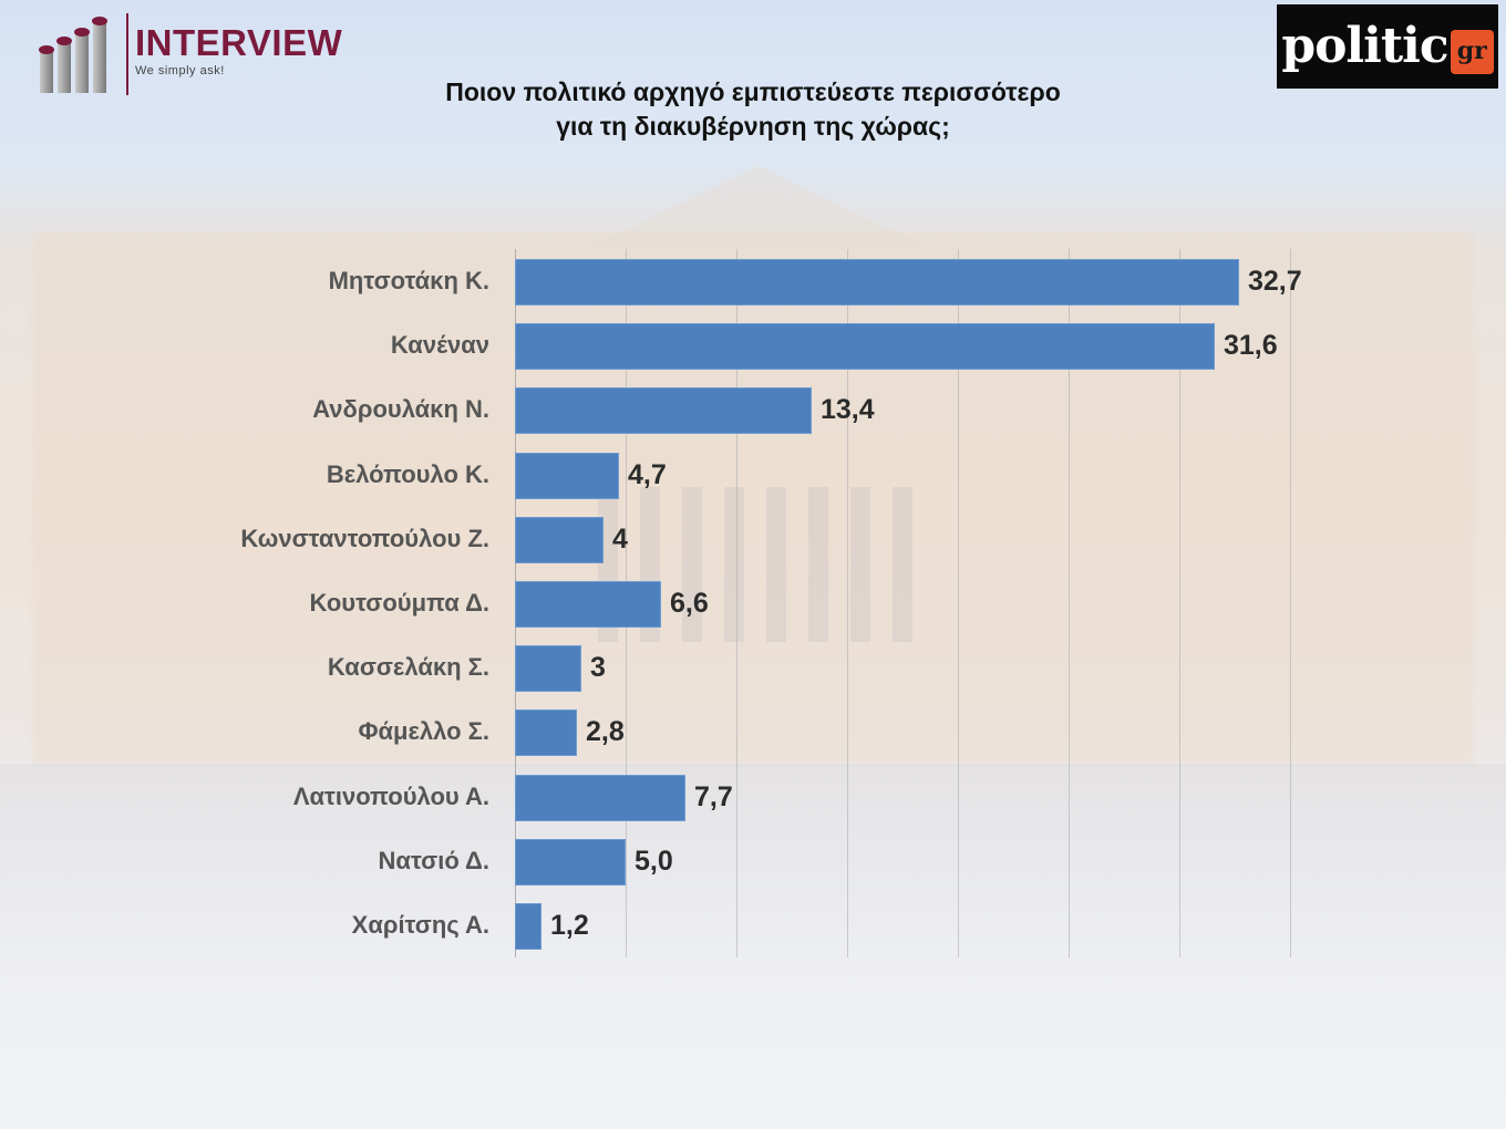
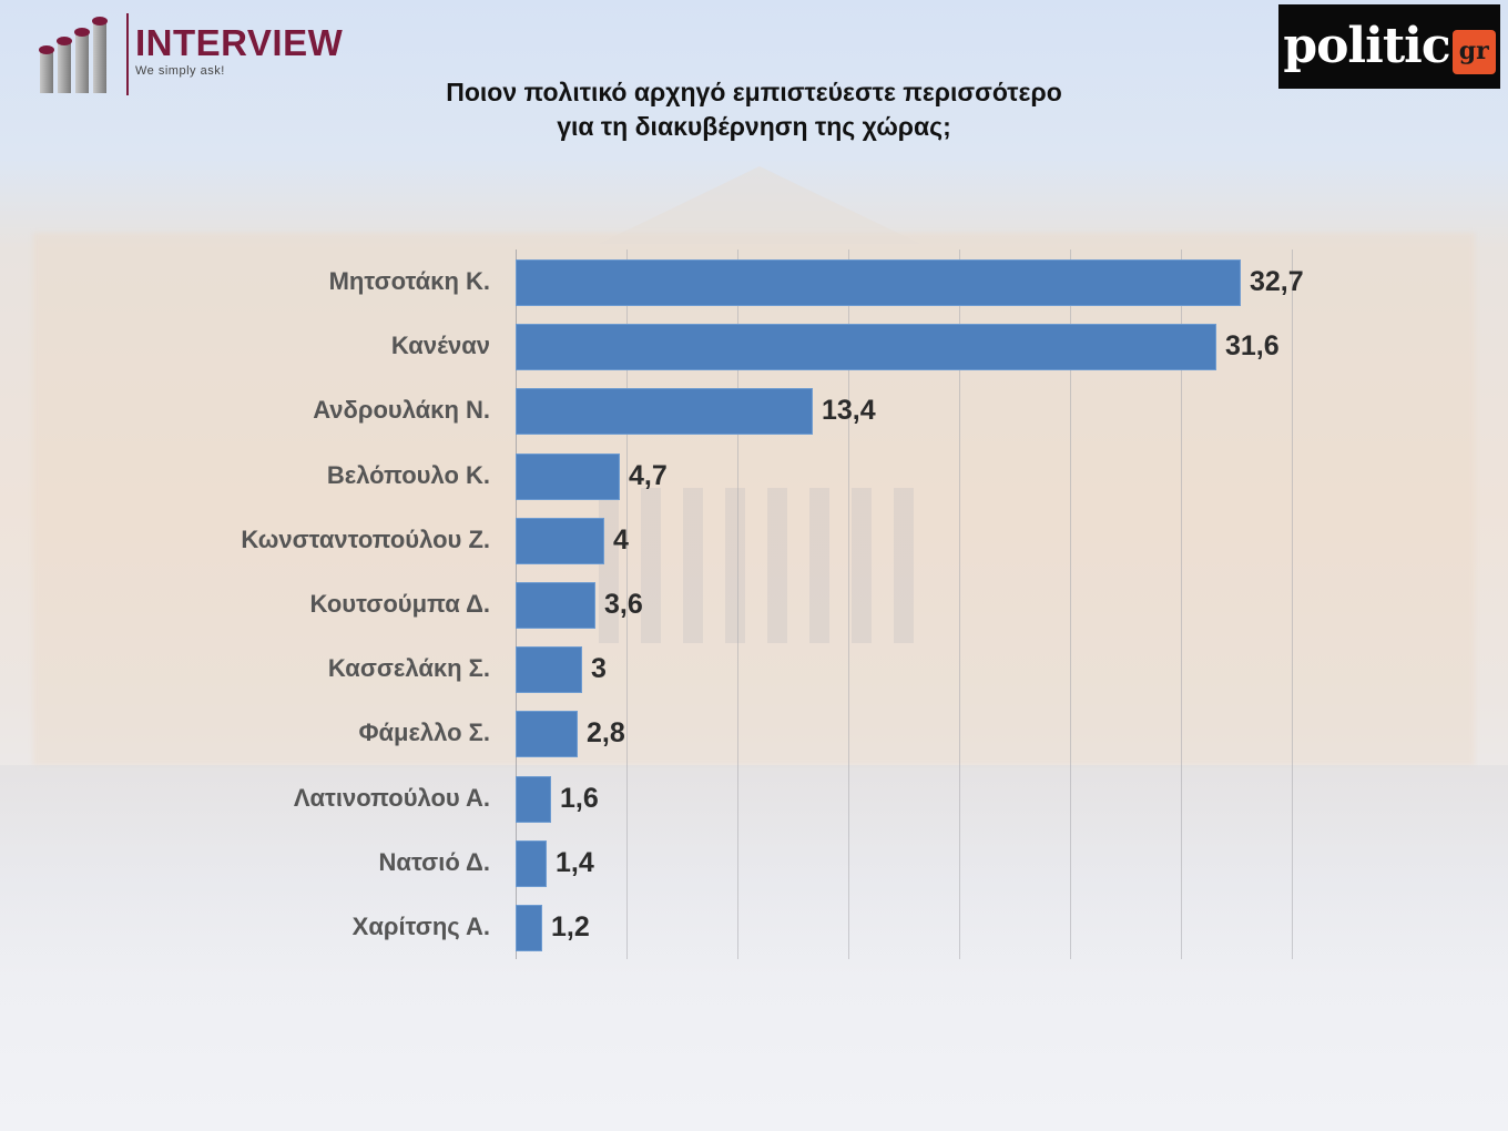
Κουτσούμπα Δ.: 6,6 -> 3,6
Λατινοπούλου Α.: 7,7 -> 1,6
Νατσιό Δ.: 5,0 -> 1,4
